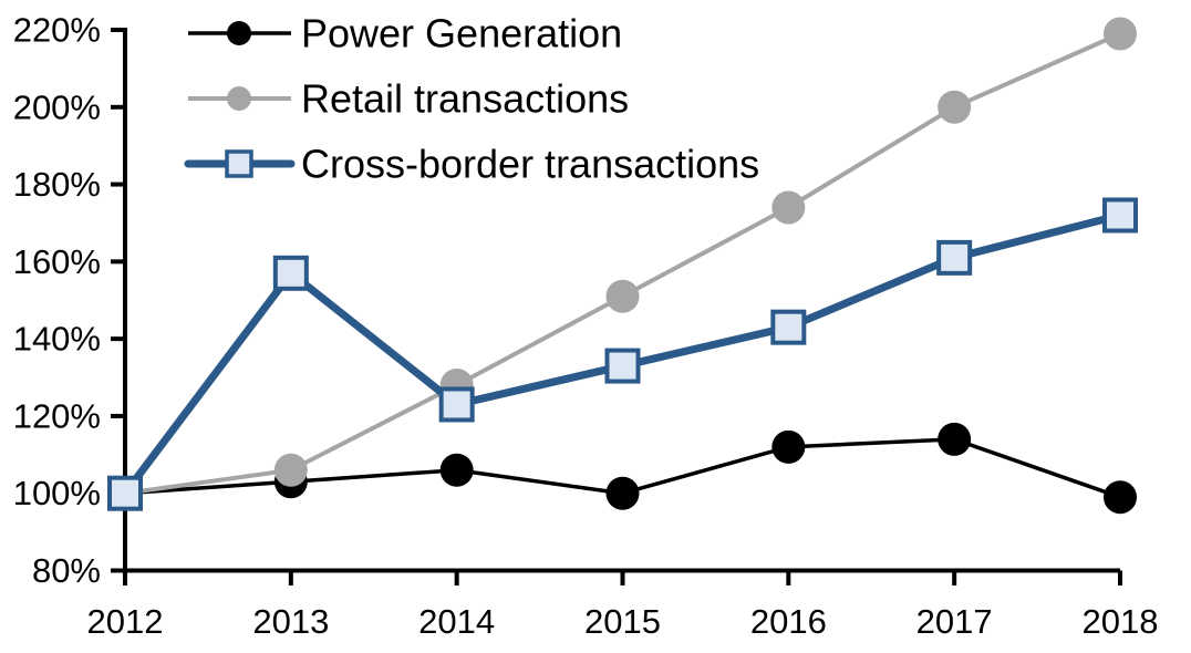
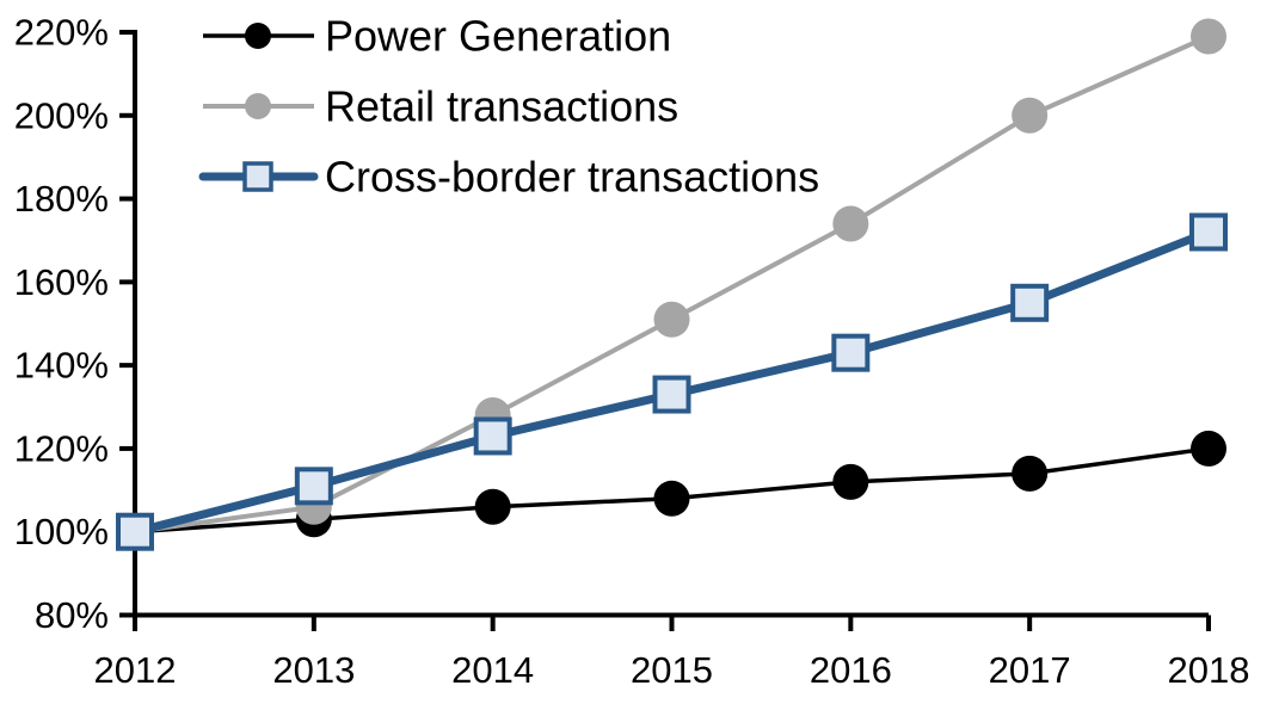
Cross-border transactions/2013: 157% -> 111%
Power Generation/2015: 100% -> 108%
Cross-border transactions/2017: 161% -> 155%
Power Generation/2018: 99% -> 120%
